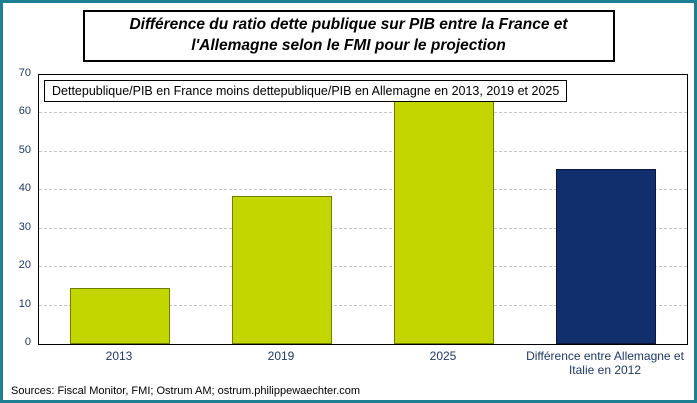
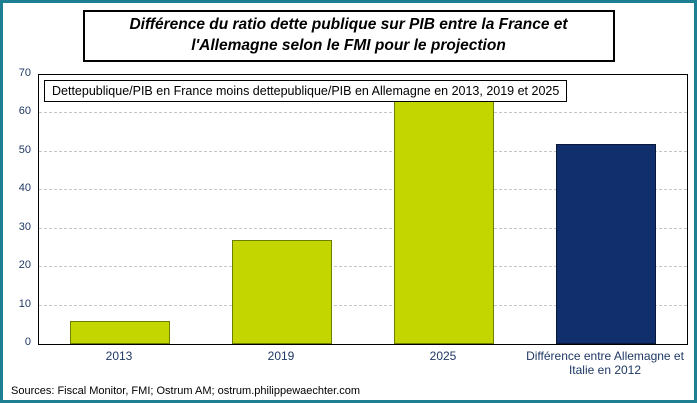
2013: 14 -> 6
2019: 38 -> 27
Différence entre Allemagne et Italie en 2012: 46 -> 52
